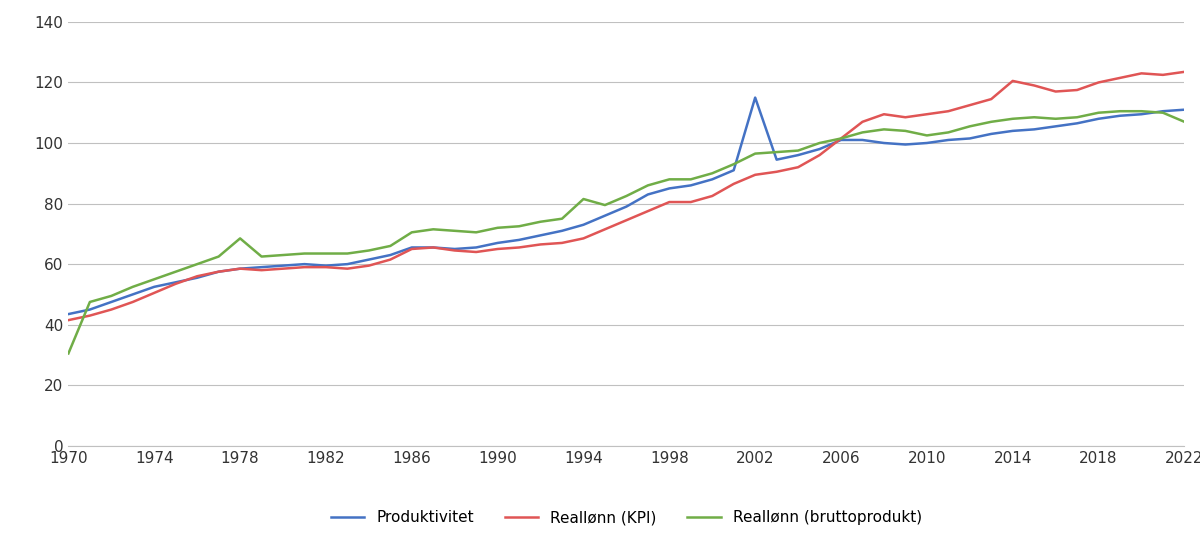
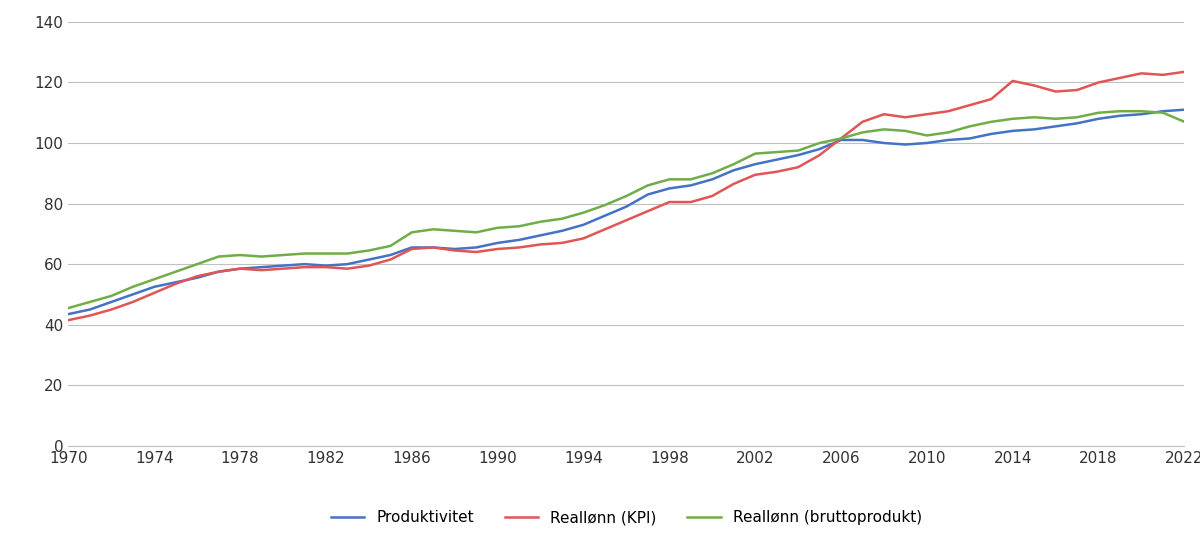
Reallønn (bruttoprodukt)/1970: 30.5 -> 45.5
Reallønn (bruttoprodukt)/1978: 68.5 -> 63.0
Reallønn (bruttoprodukt)/1994: 81.5 -> 77.0
Produktivitet/2002: 115.0 -> 93.0
